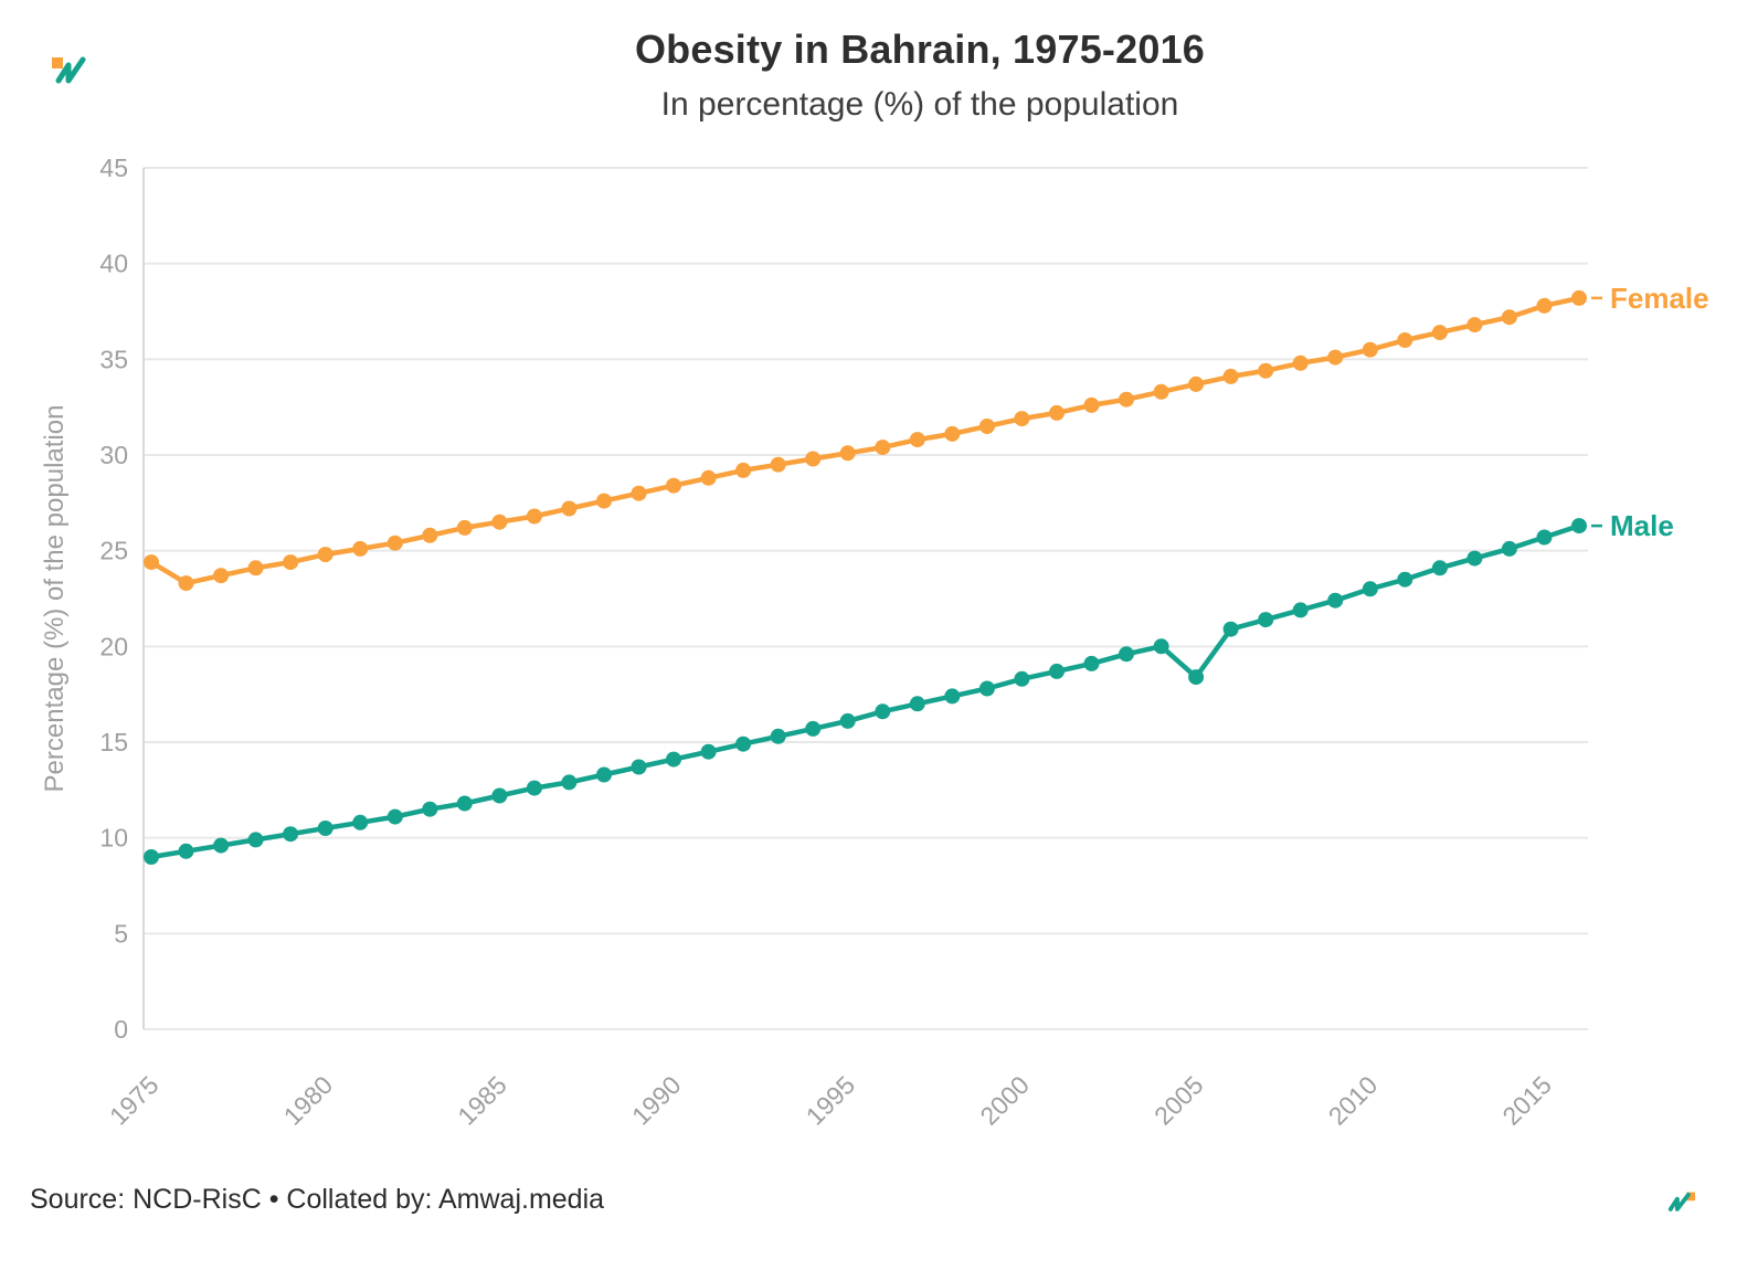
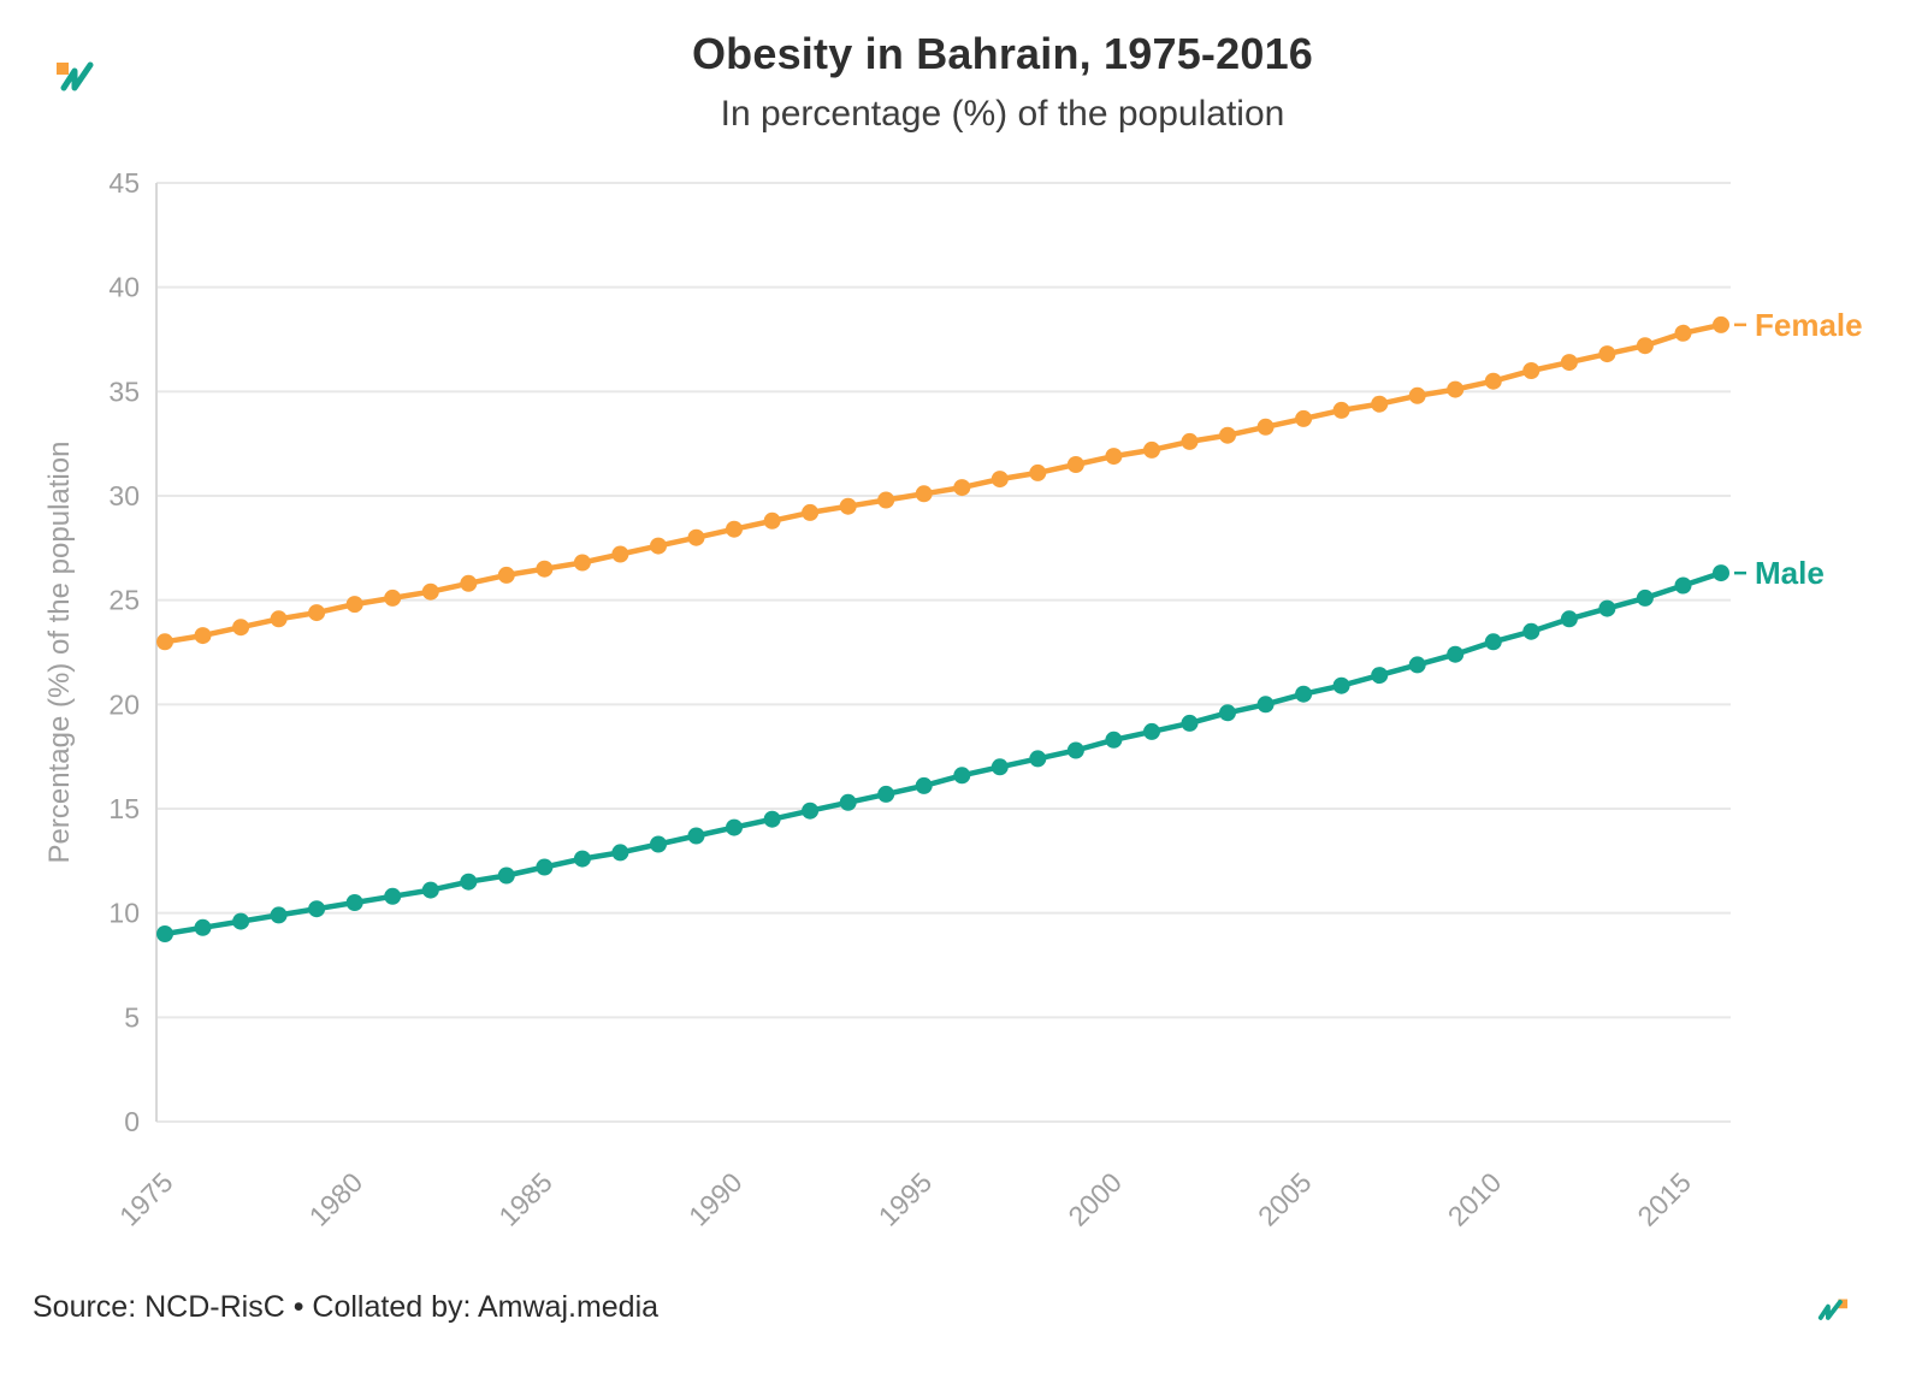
Female/1975: 24.4 -> 23.0
Male/2005: 18.4 -> 20.5
